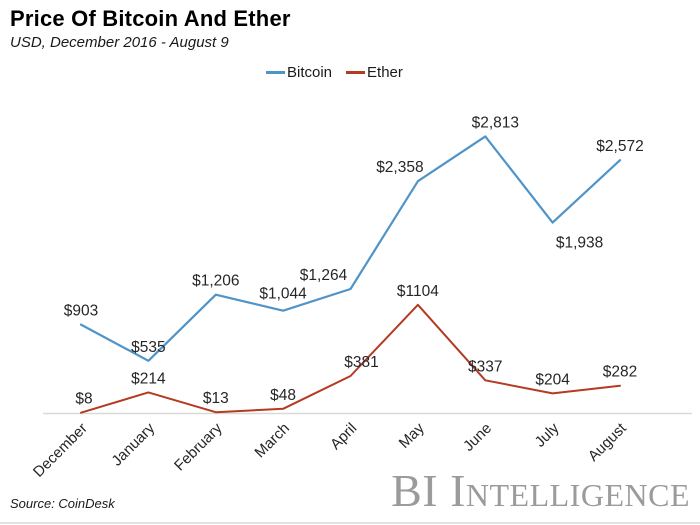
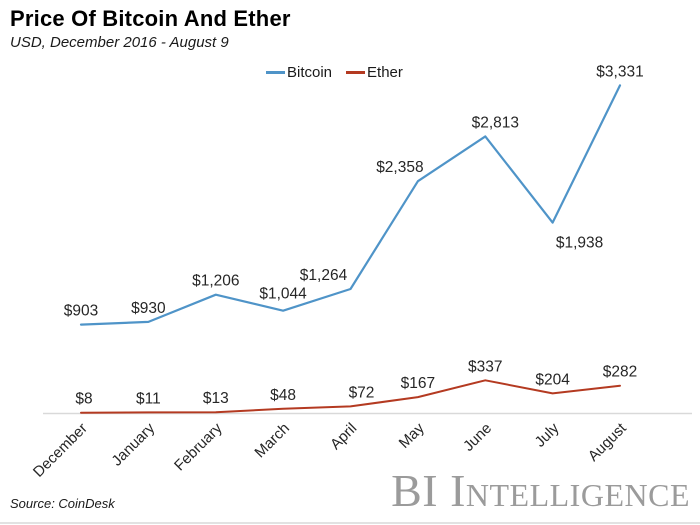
Bitcoin/January: $535 -> $930
Ether/January: $214 -> $11
Ether/April: $381 -> $72
Ether/May: $1104 -> $167
Bitcoin/August: $2,572 -> $3,331
